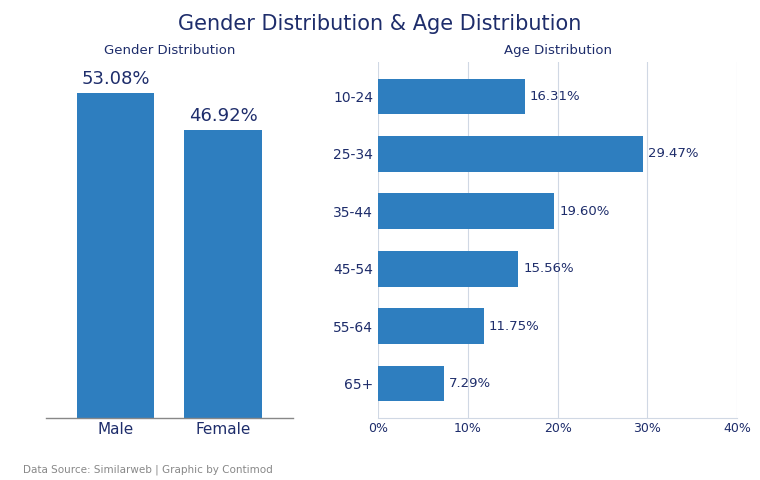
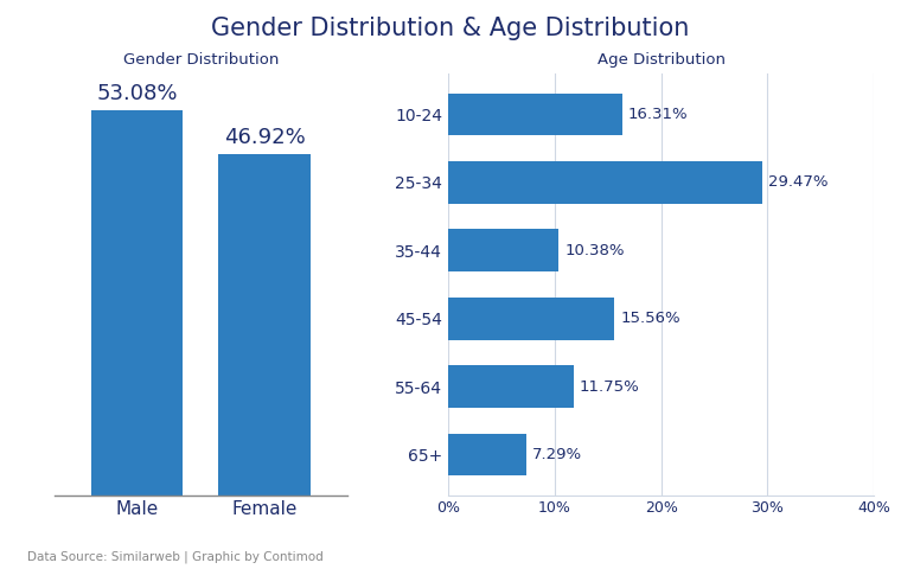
Age Distribution/35-44: 19.60% -> 10.38%
